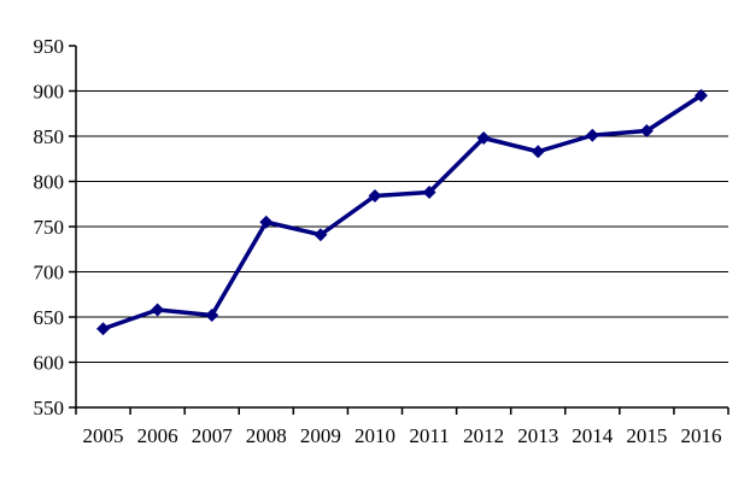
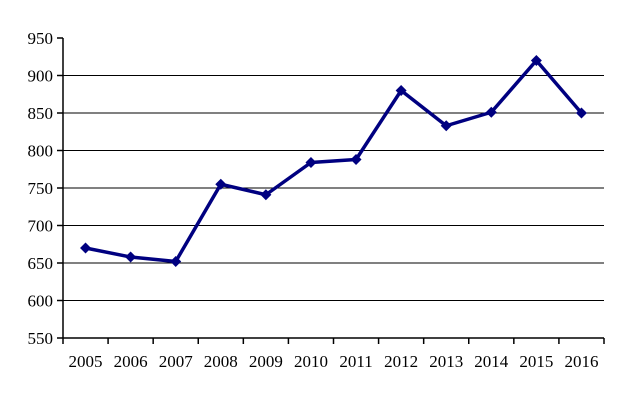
2005: 640 -> 670
2012: 850 -> 880
2015: 860 -> 920
2016: 900 -> 850
